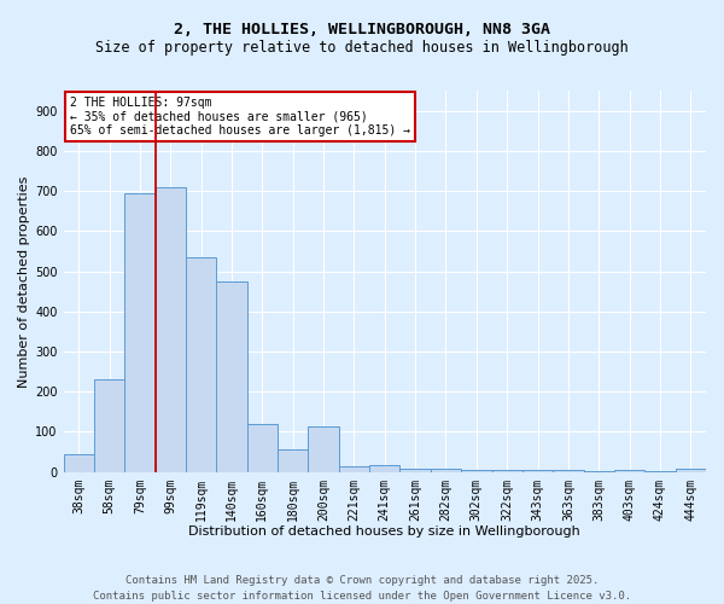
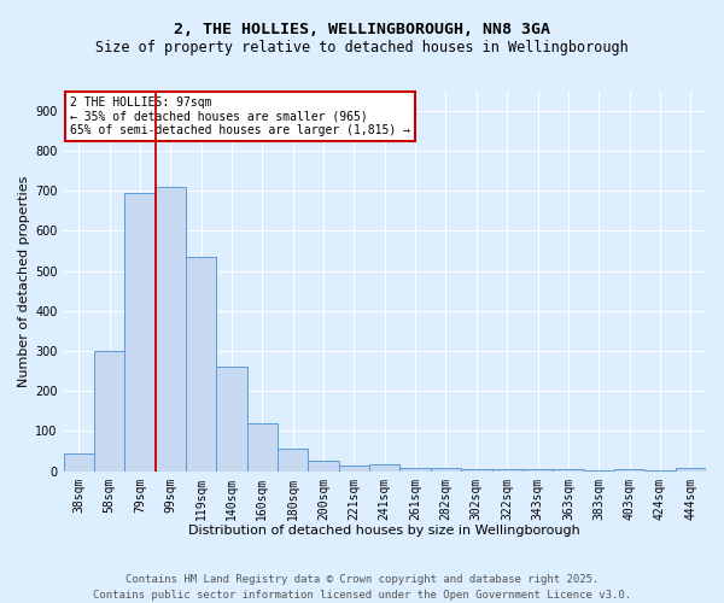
58sqm: 230 -> 300
140sqm: 475 -> 260
200sqm: 115 -> 25
